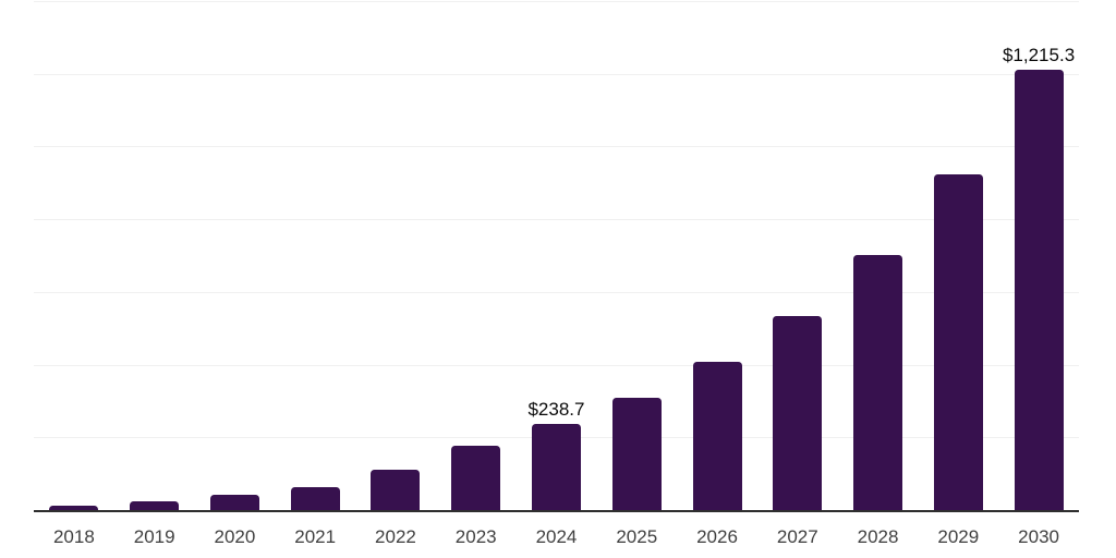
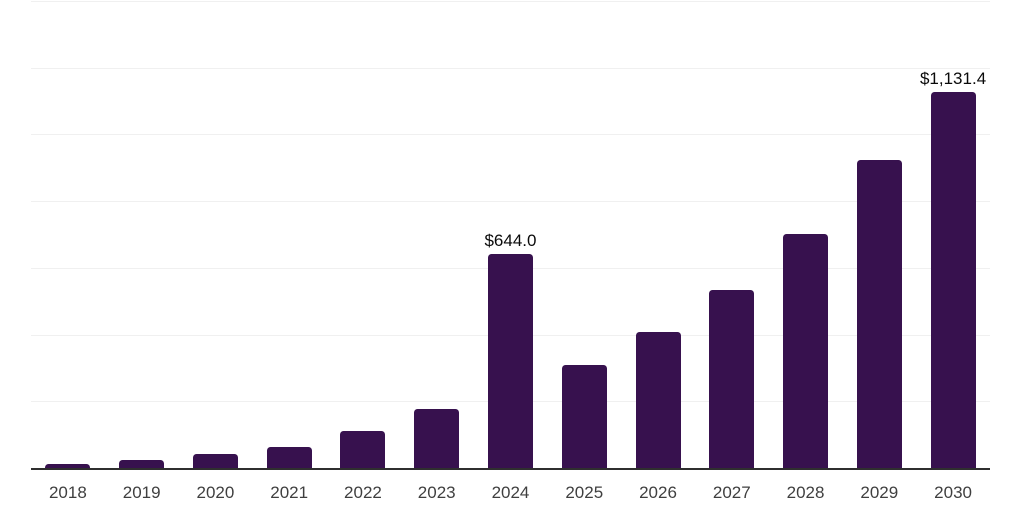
2024: $238.7 -> $644.0
2030: $1,215.3 -> $1,131.4
